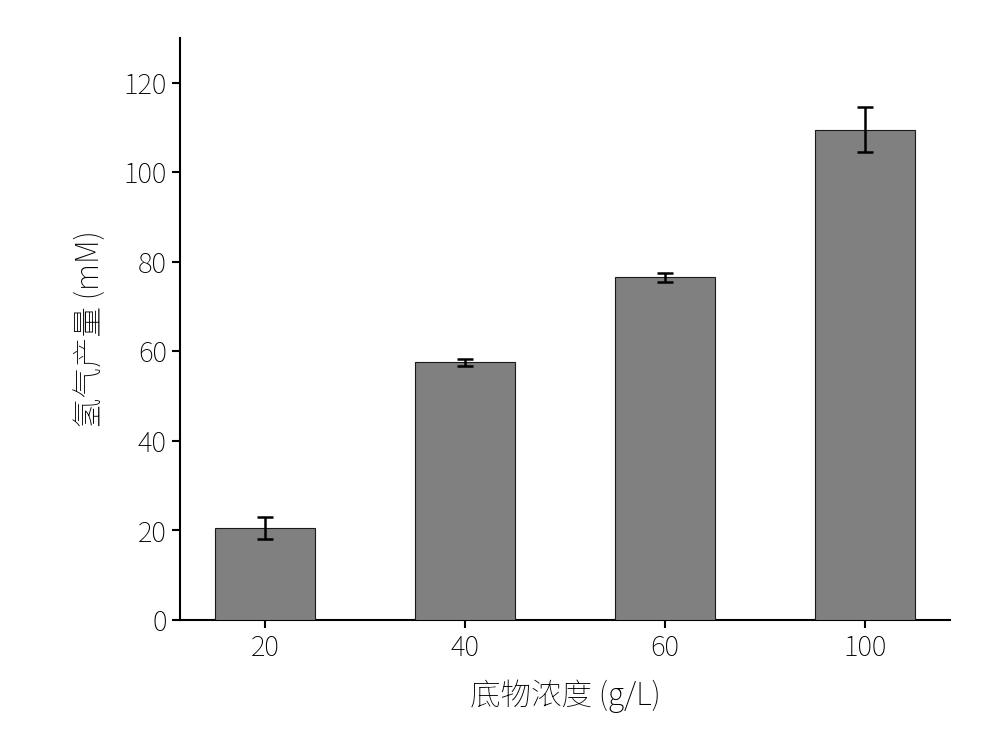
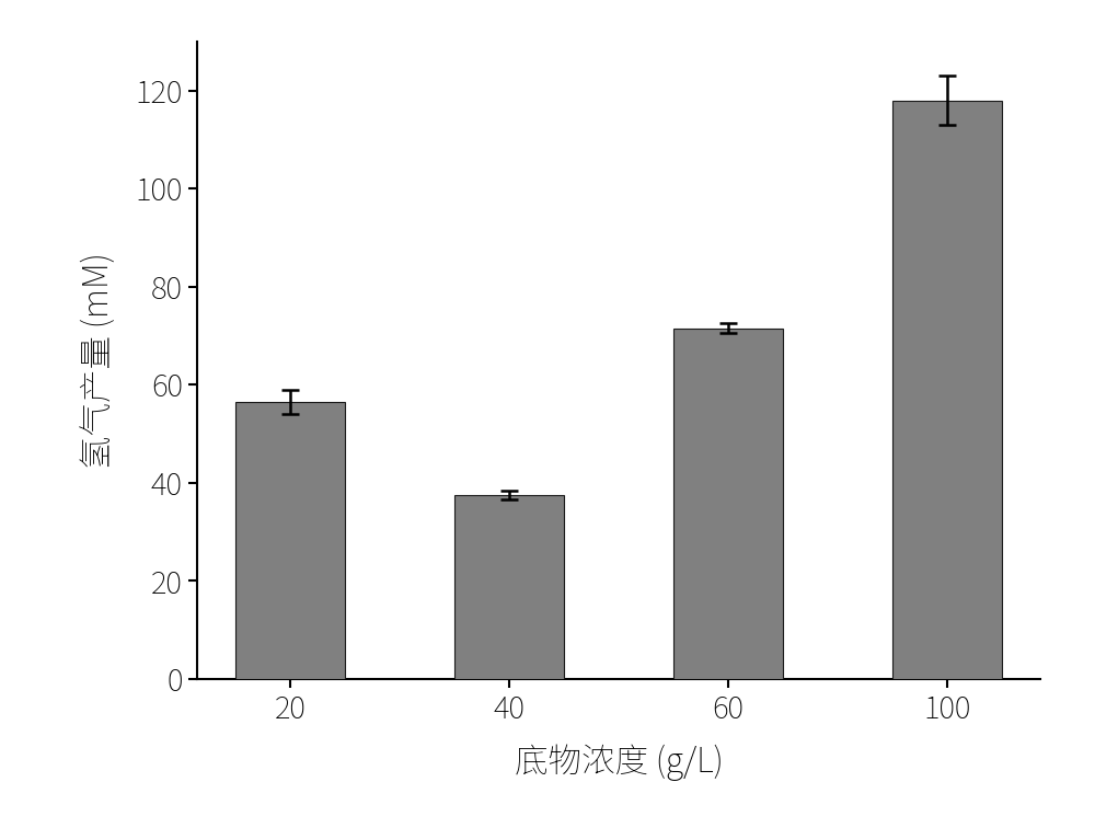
20: 20.5 -> 56.5
40: 57.5 -> 37.5
60: 76.5 -> 71.5
100: 109.5 -> 118.0
